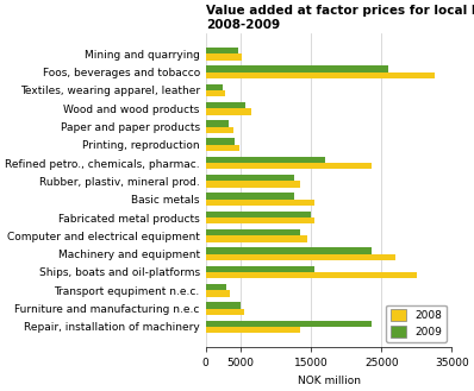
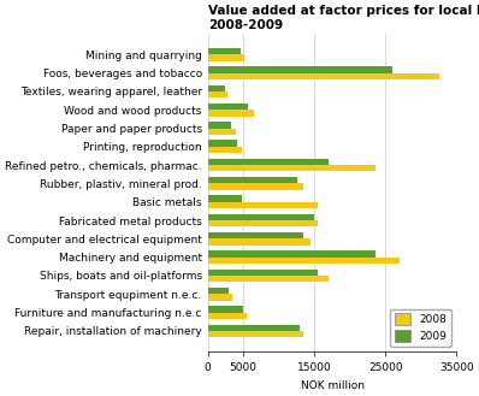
2009/Basic metals: 12600 -> 4800
2008/Ships, boats and oil-platforms: 30000 -> 17000
2009/Repair, installation of machinery: 23600 -> 13000
